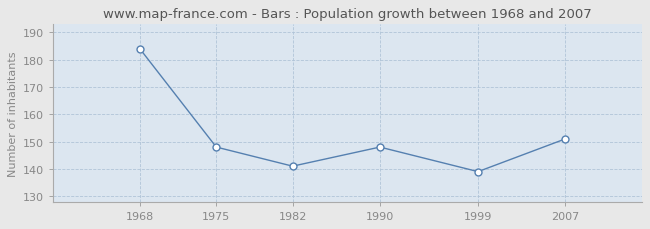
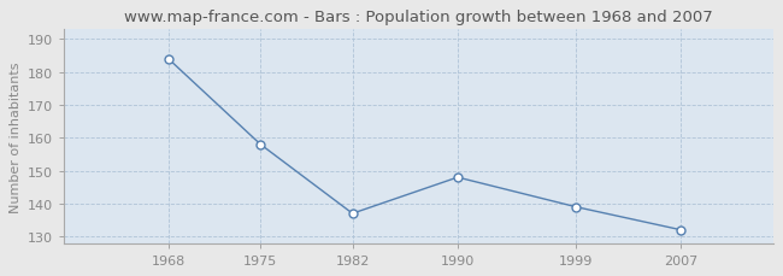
1975: 148 -> 158
1982: 141 -> 137
2007: 151 -> 132
